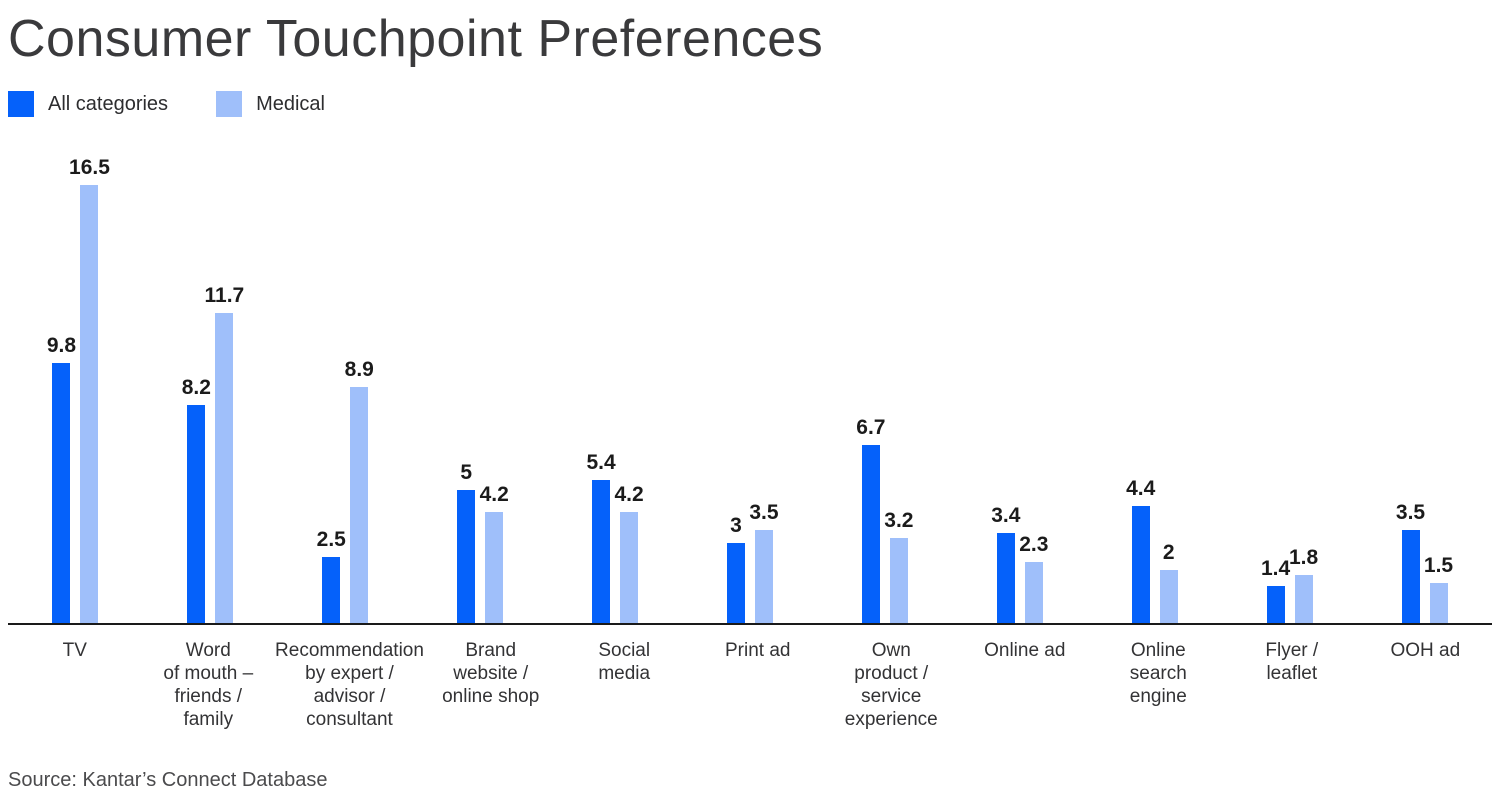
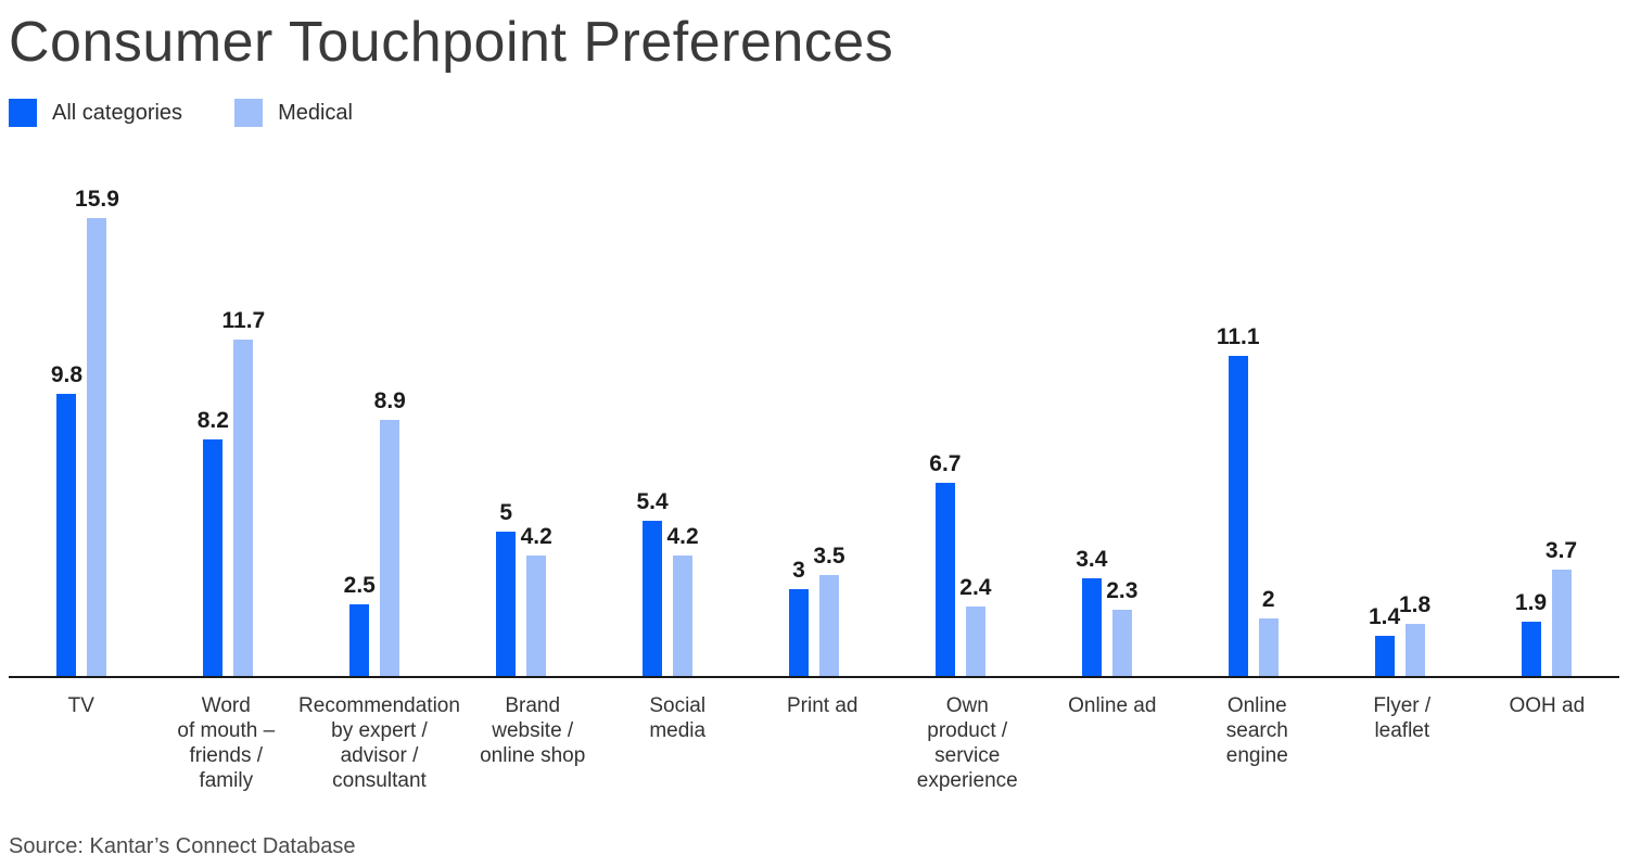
Medical/TV: 16.5 -> 15.9
Medical/Own product / service experience: 3.2 -> 2.4
All categories/Online search engine: 4.4 -> 11.1
All categories/OOH ad: 3.5 -> 1.9
Medical/OOH ad: 1.5 -> 3.7
